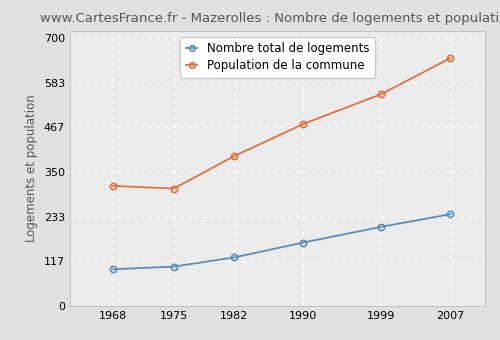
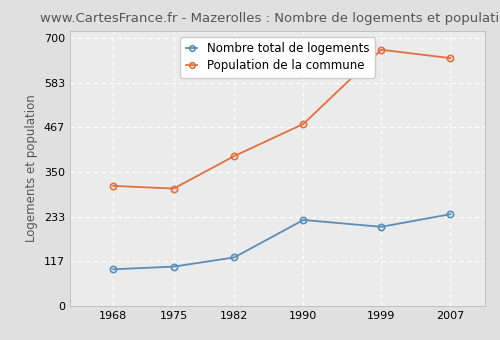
Nombre total de logements/1990: 166 -> 225
Population de la commune/1999: 554 -> 670
